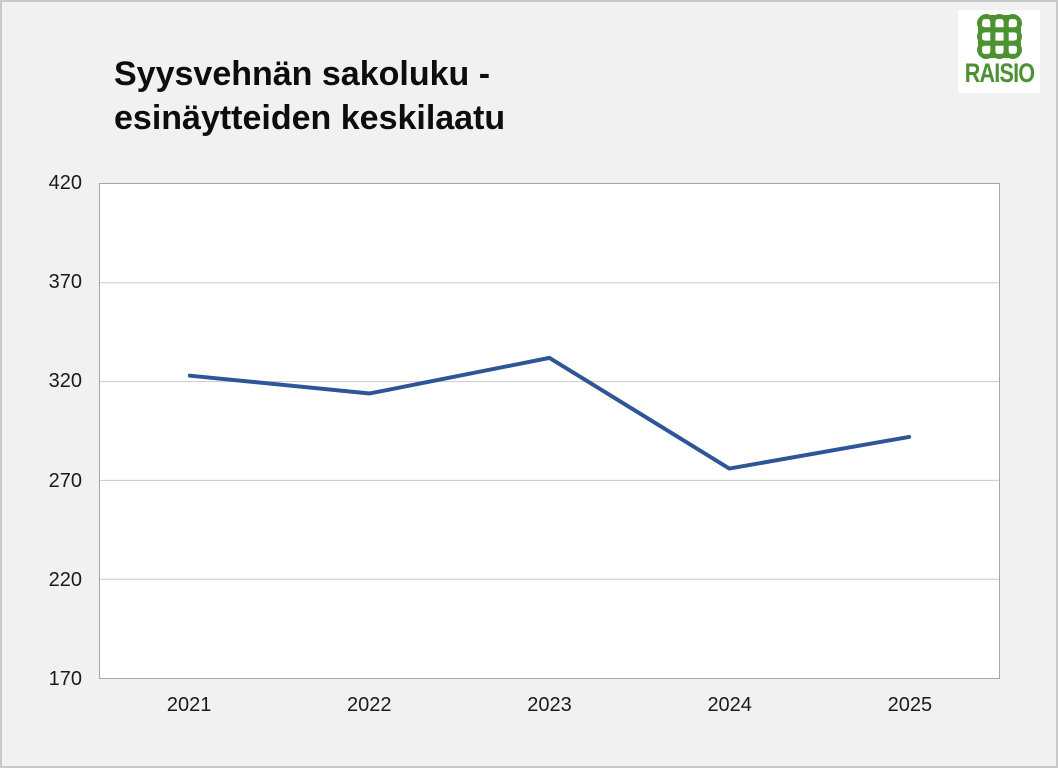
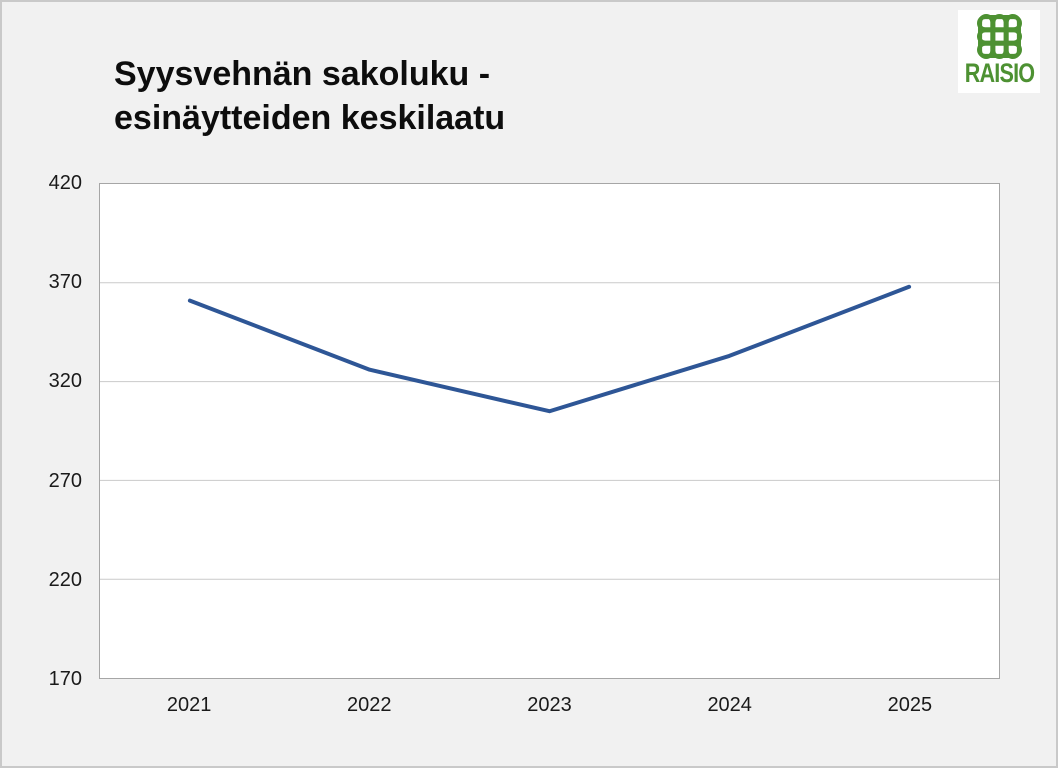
2021: 323 -> 361
2022: 314 -> 326
2023: 332 -> 305
2024: 276 -> 333
2025: 292 -> 368
